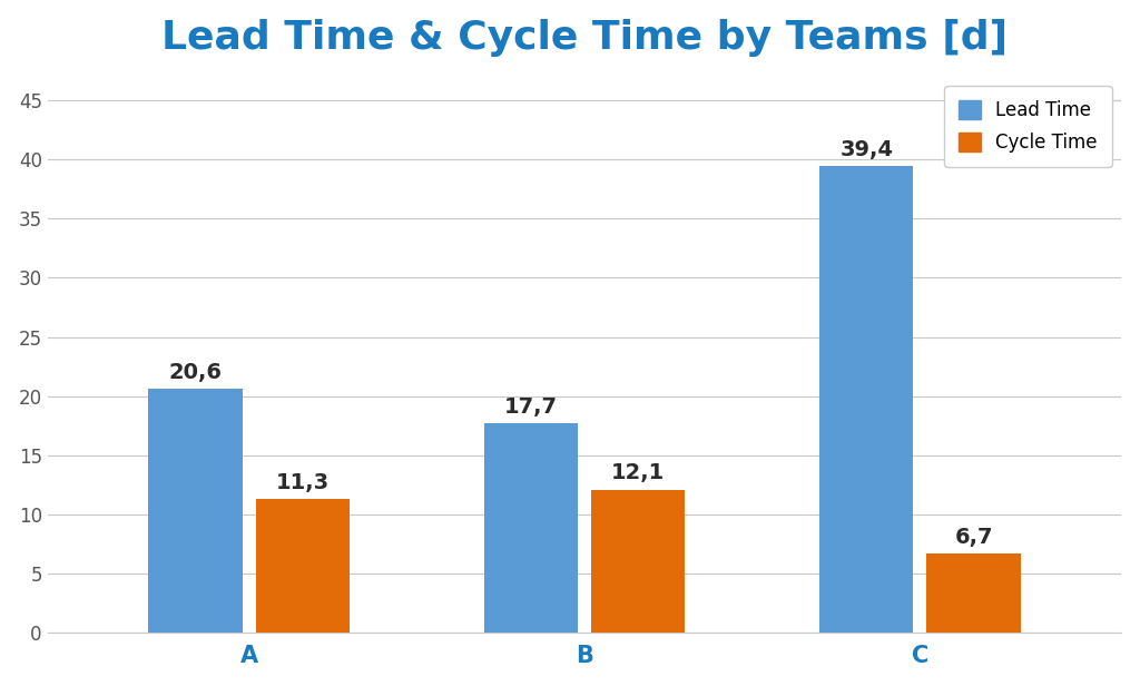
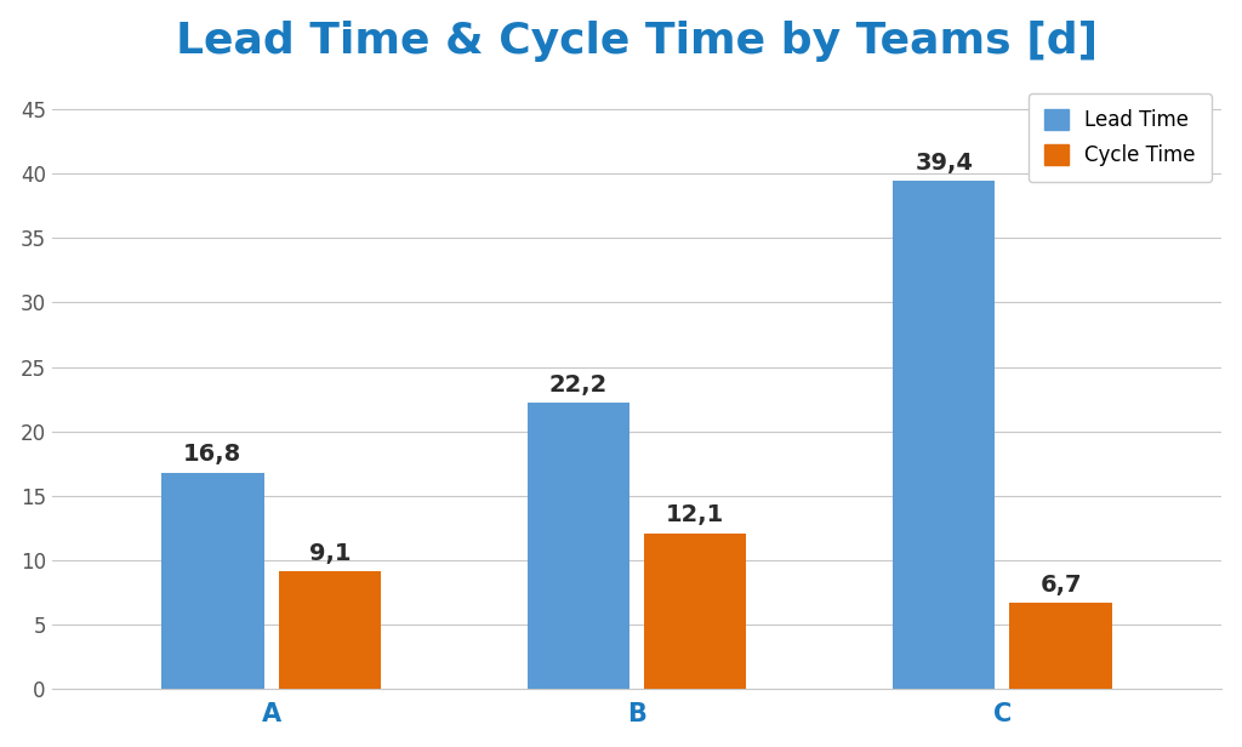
Lead Time/A: 20,6 -> 16,8
Cycle Time/A: 11,3 -> 9,1
Lead Time/B: 17,7 -> 22,2
